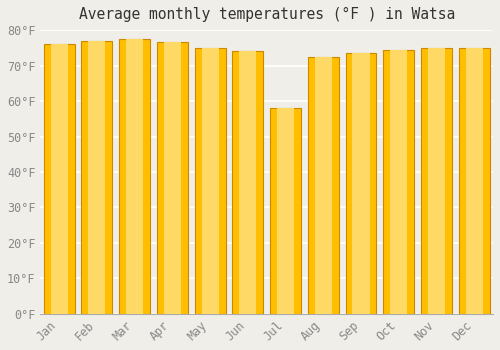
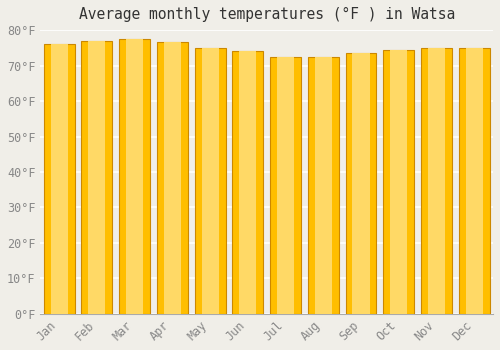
Jul: 58.0°F -> 72.5°F
